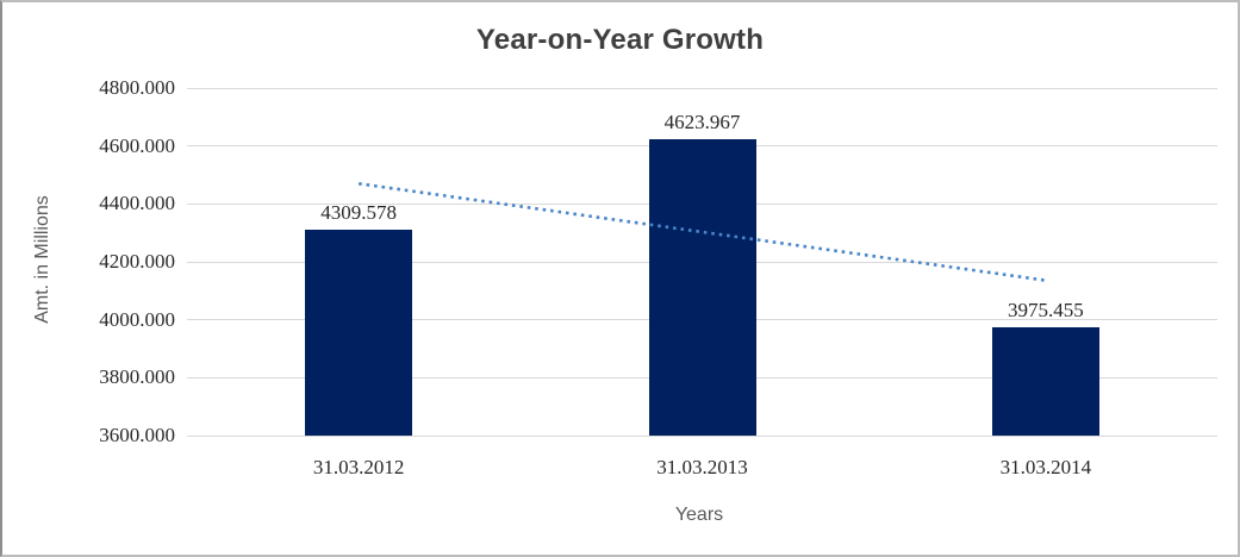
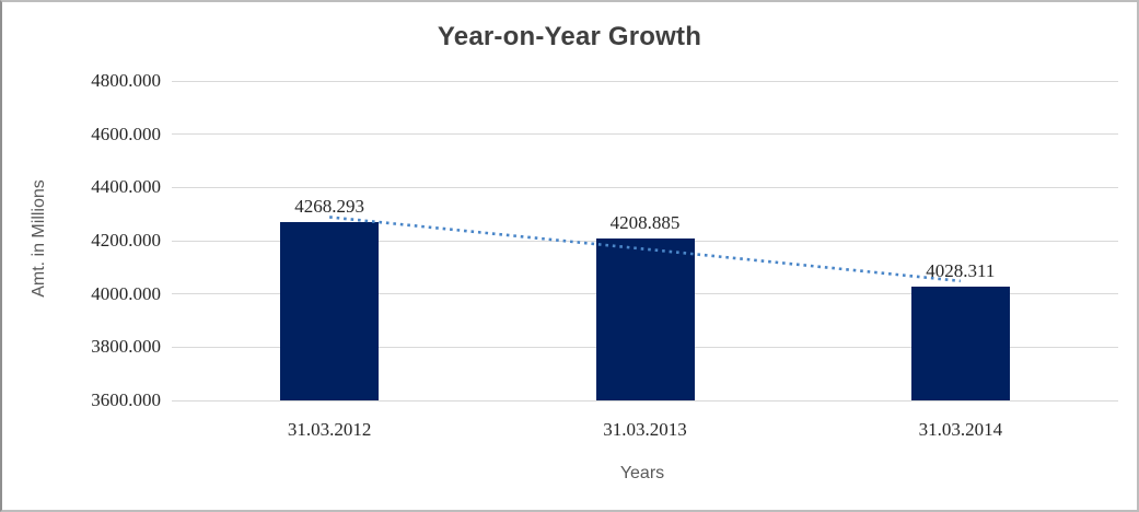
31.03.2012: 4309.578 -> 4268.293
31.03.2013: 4623.967 -> 4208.885
31.03.2014: 3975.455 -> 4028.311
